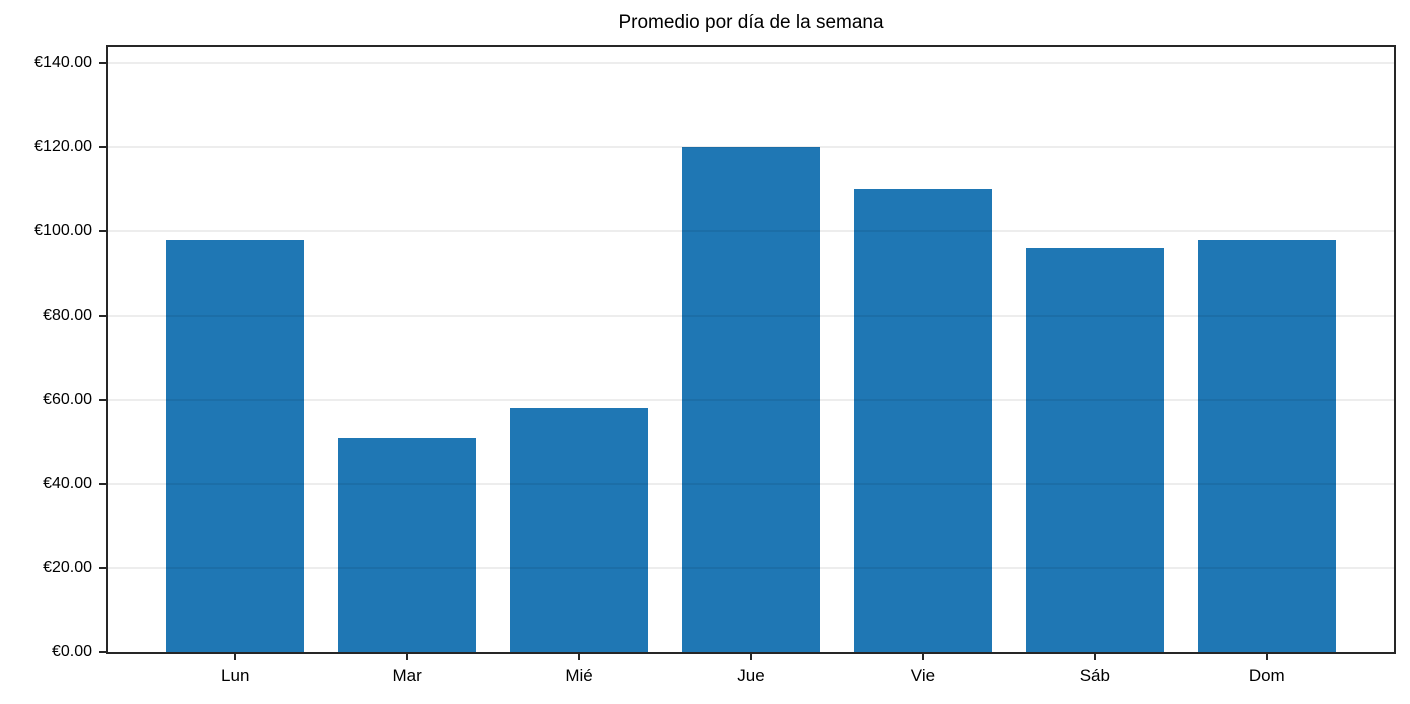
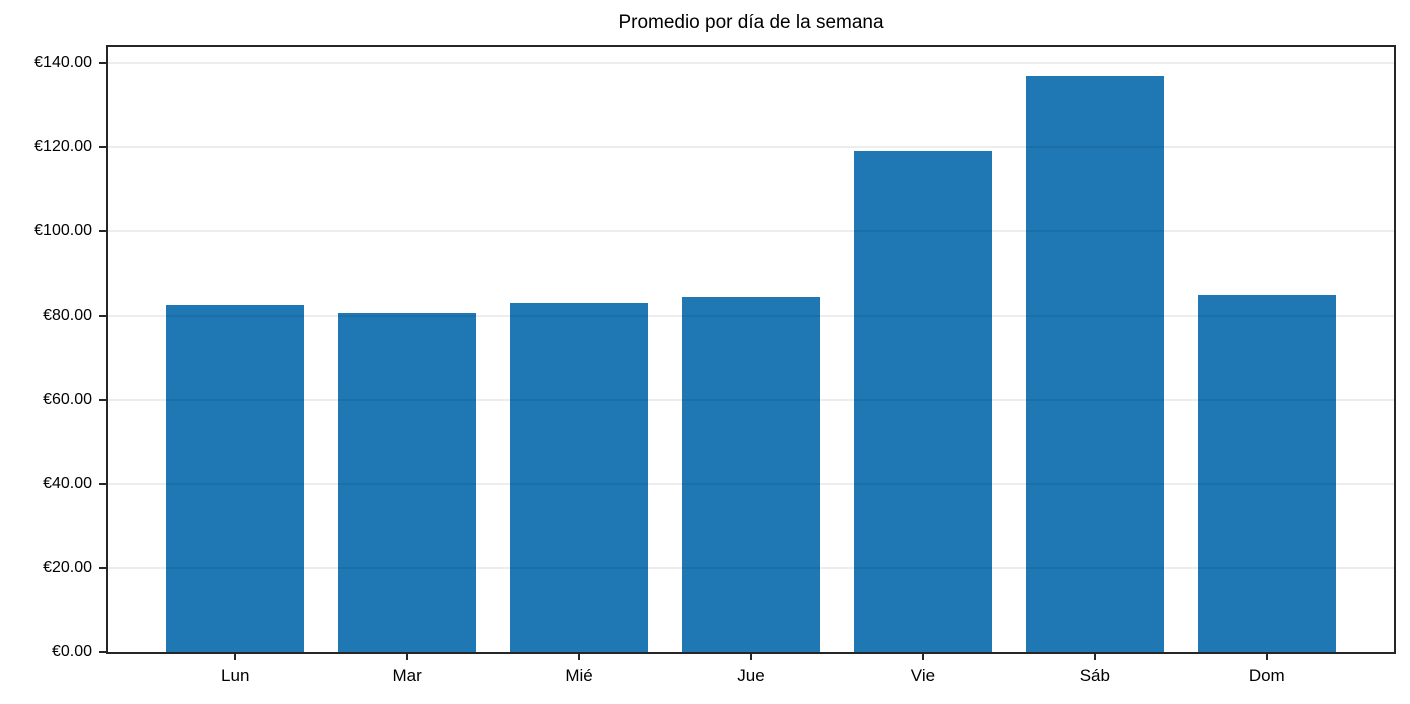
Lun: €98 -> €83
Mar: €51 -> €81
Mié: €58 -> €83
Jue: €120 -> €84
Vie: €110 -> €119
Sáb: €96 -> €137
Dom: €98 -> €85
